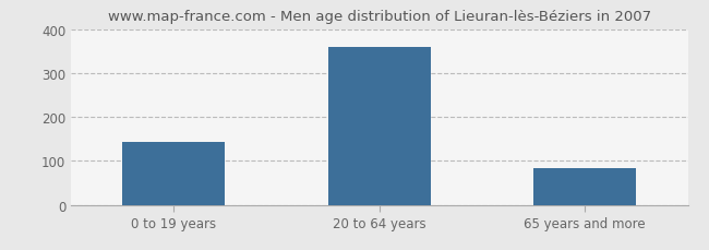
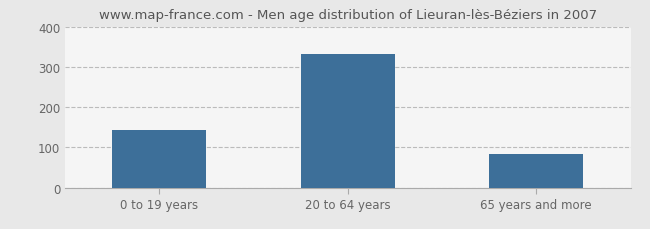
20 to 64 years: 360 -> 332
